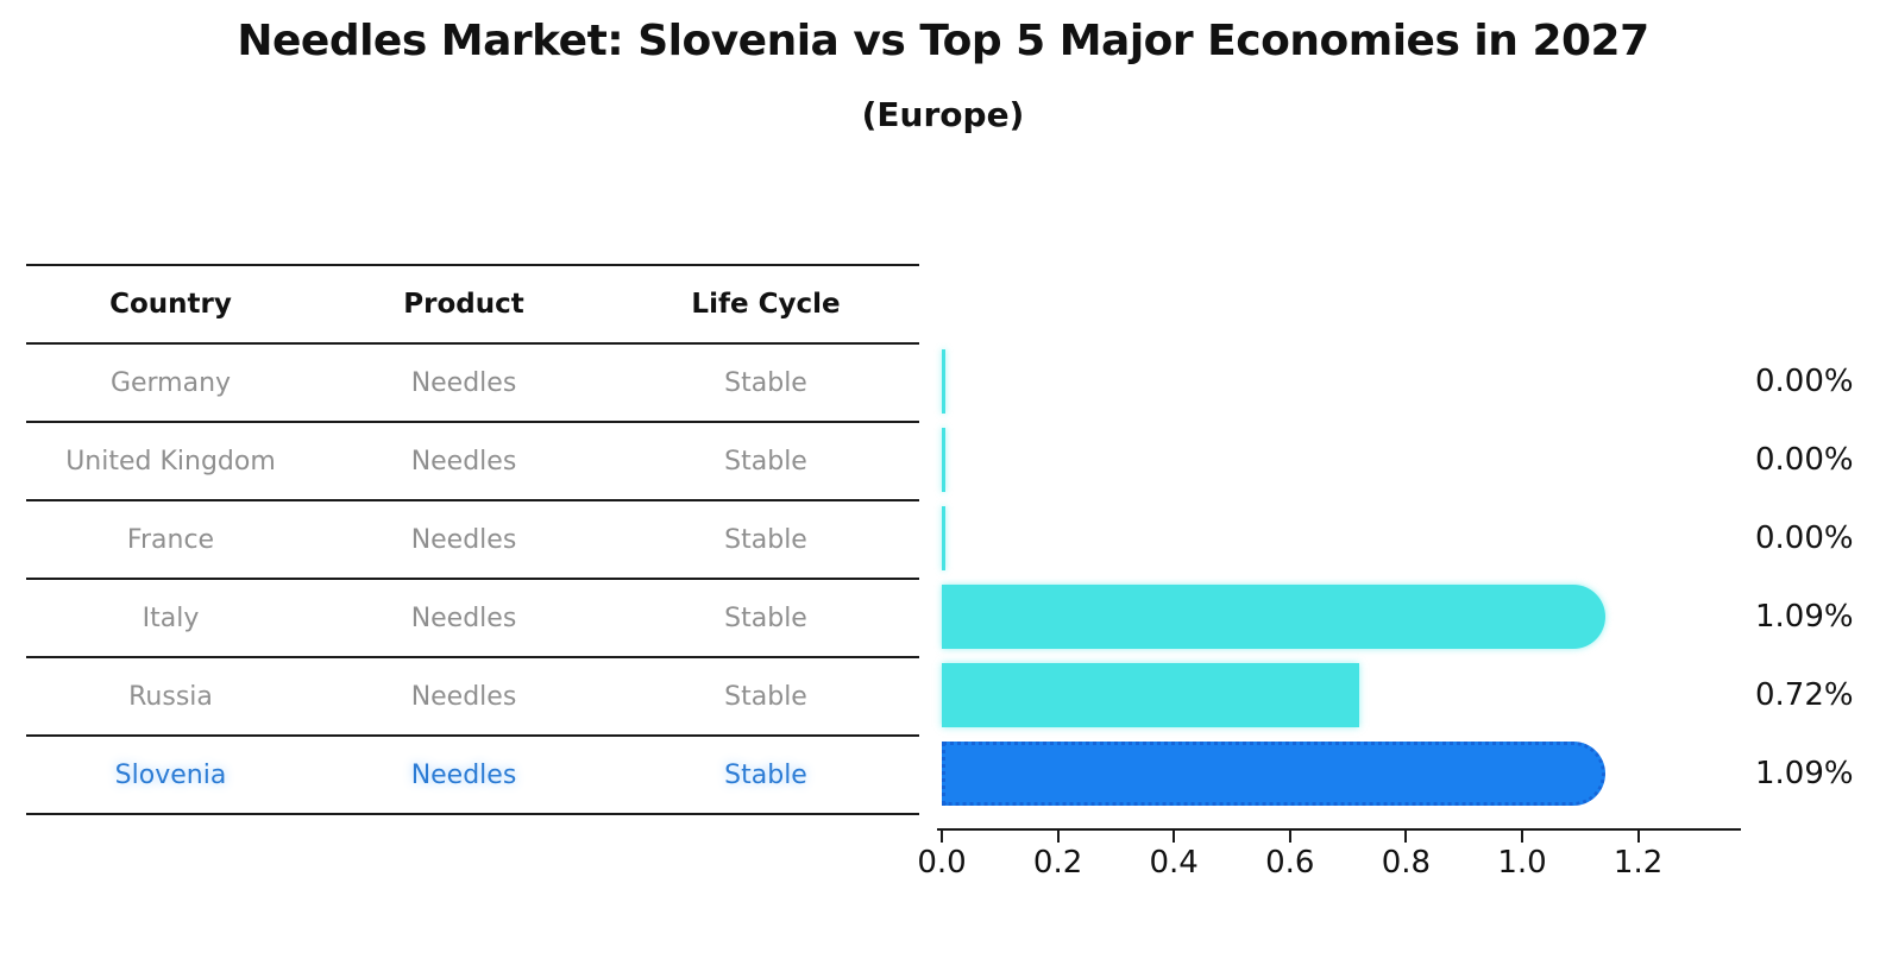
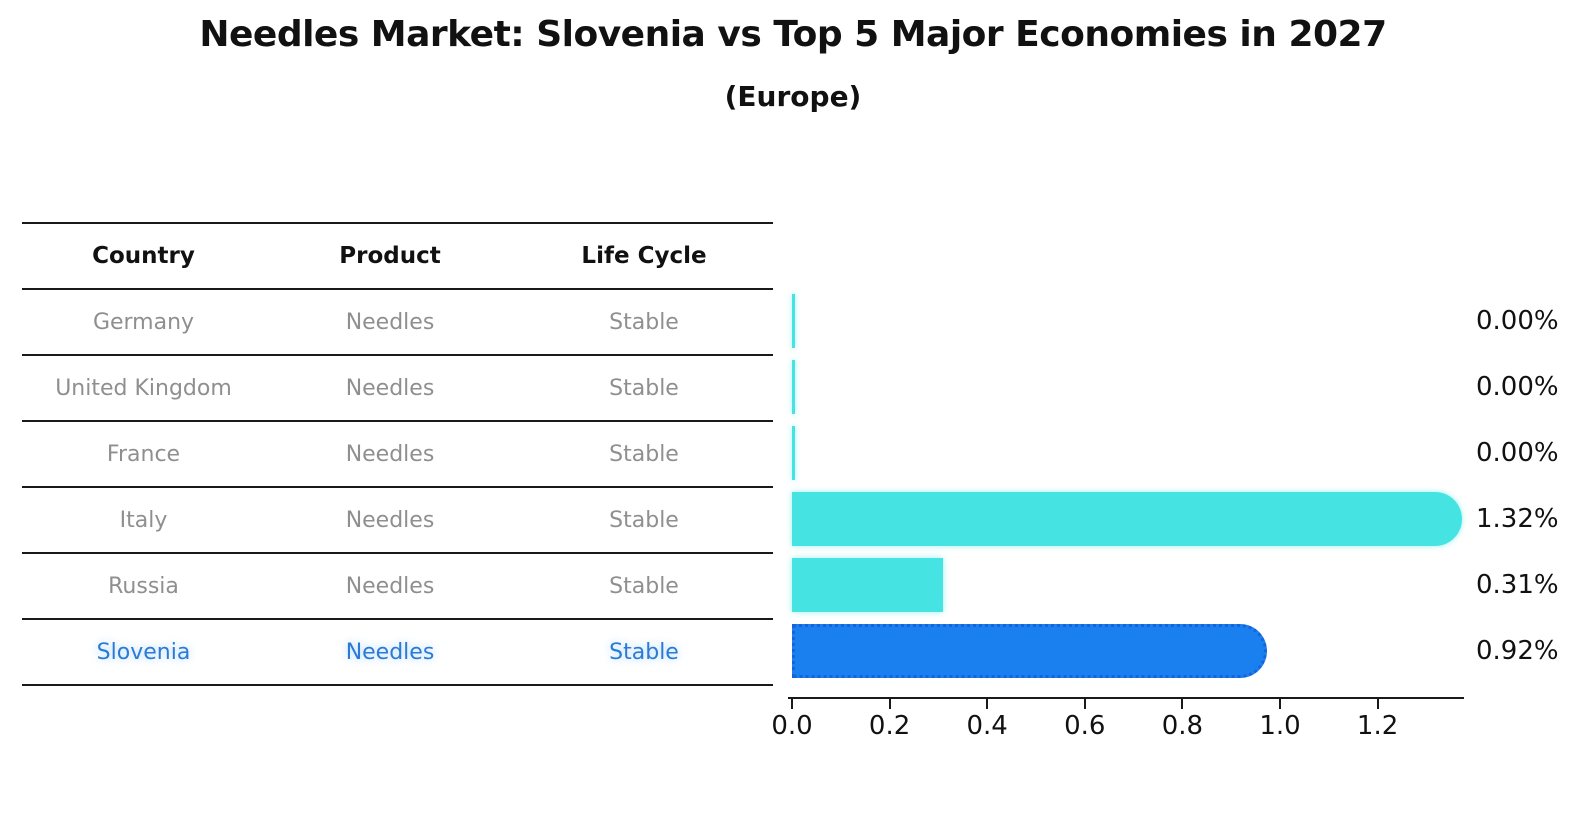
Italy: 1.09% -> 1.32%
Russia: 0.72% -> 0.31%
Slovenia: 1.09% -> 0.92%
